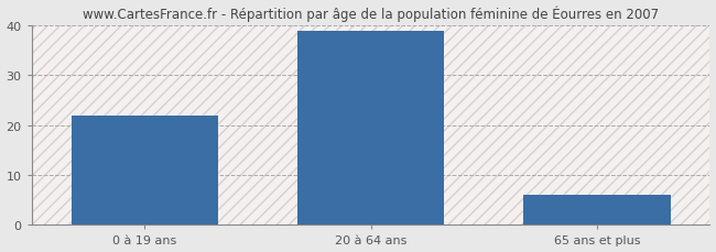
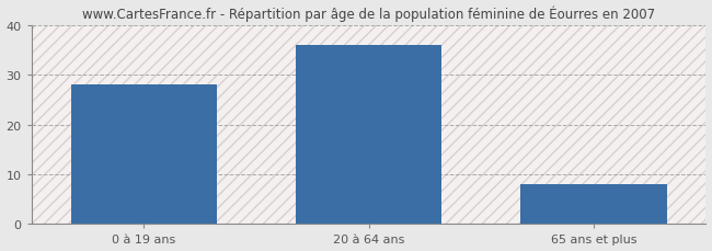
0 à 19 ans: 22 -> 28
20 à 64 ans: 39 -> 36
65 ans et plus: 6 -> 8
